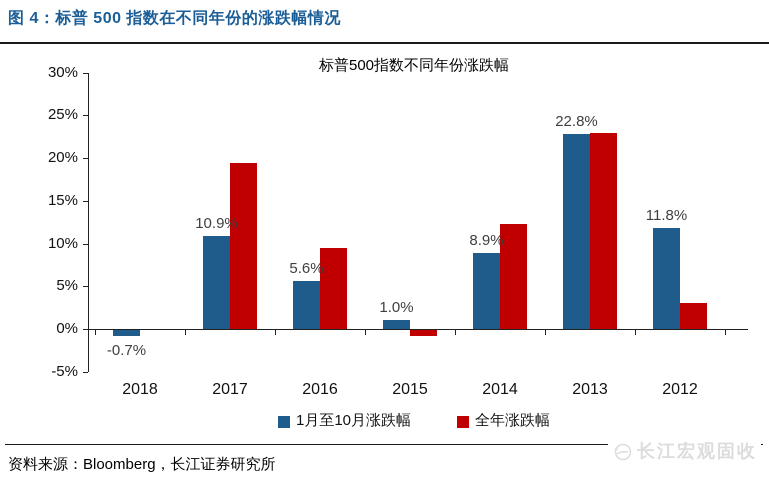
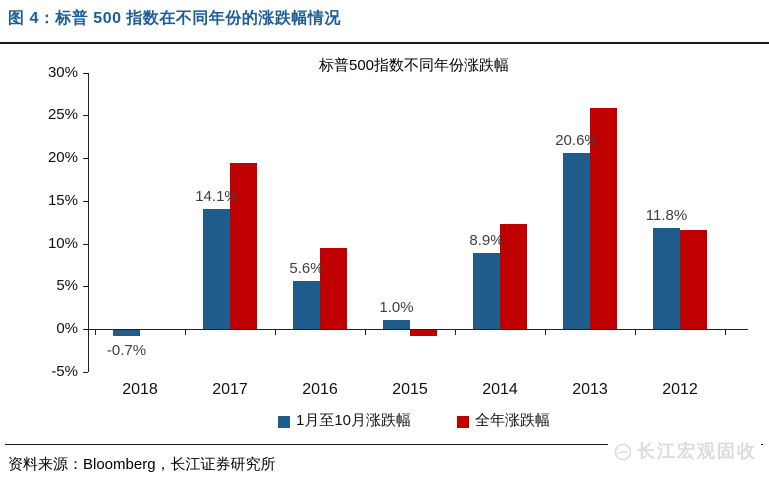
1月至10月涨跌幅/2017: 10.9% -> 14.1%
1月至10月涨跌幅/2013: 22.8% -> 20.6%
全年涨跌幅/2013: 23% -> 26%
全年涨跌幅/2012: 3% -> 12%
